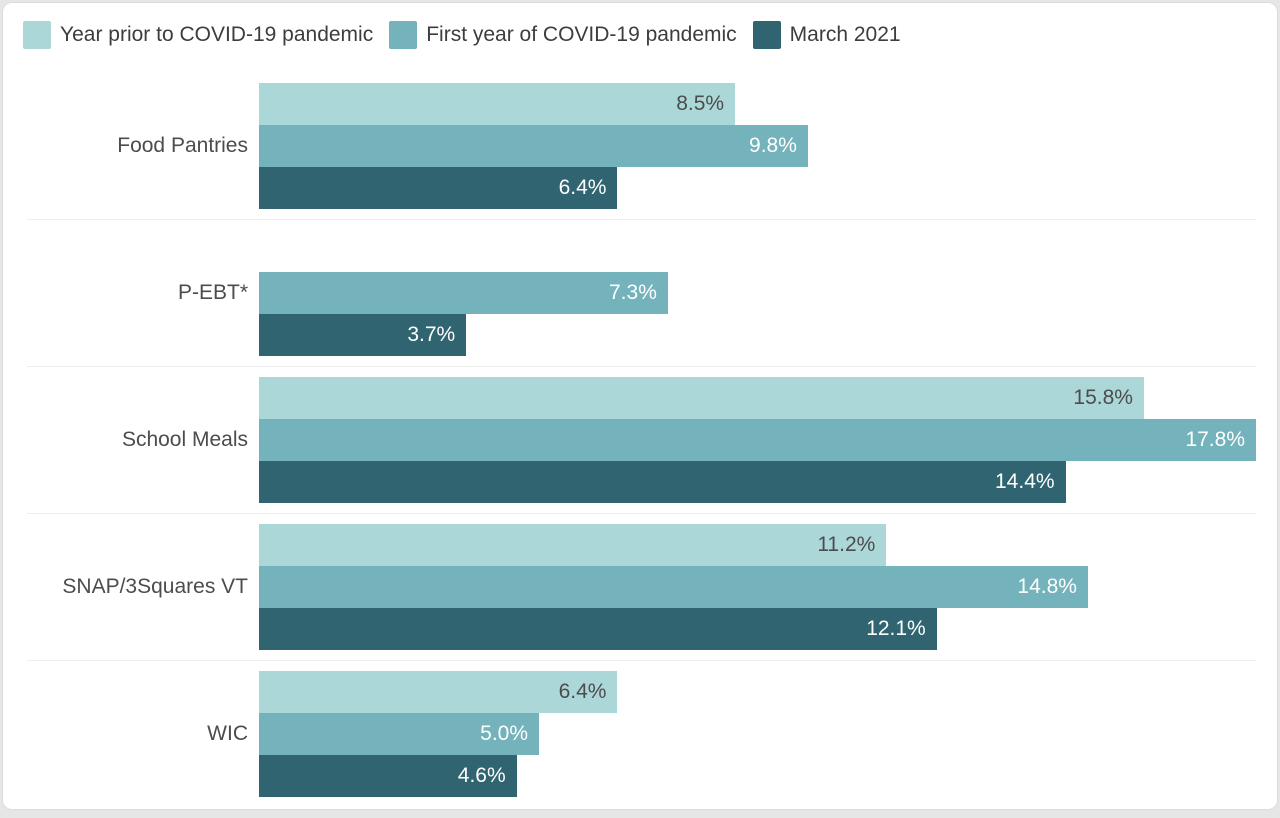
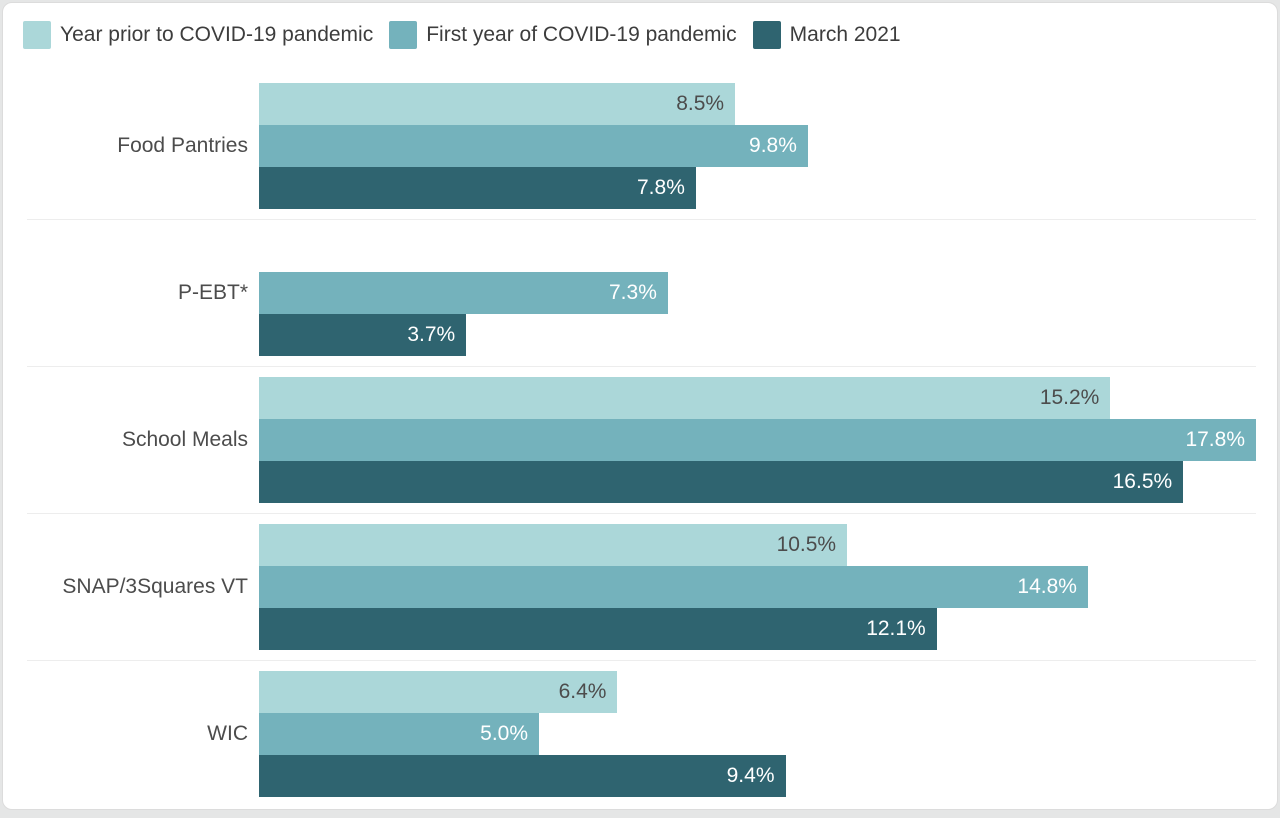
March 2021/Food Pantries: 6.4% -> 7.8%
Year prior to COVID-19 pandemic/School Meals: 15.8% -> 15.2%
March 2021/School Meals: 14.4% -> 16.5%
Year prior to COVID-19 pandemic/SNAP/3Squares VT: 11.2% -> 10.5%
March 2021/WIC: 4.6% -> 9.4%
